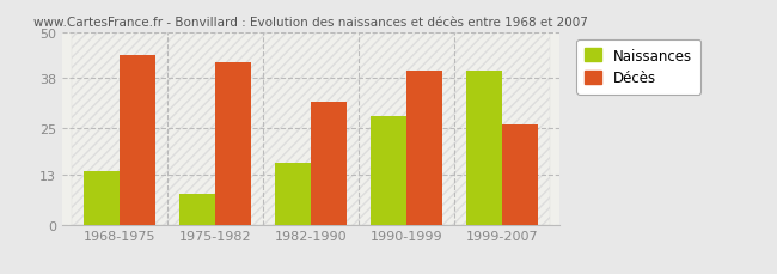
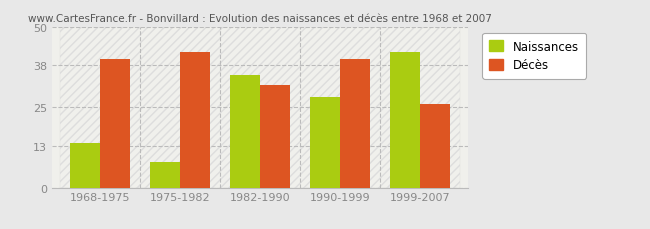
Décès/1968-1975: 44 -> 40
Naissances/1982-1990: 16 -> 35
Naissances/1999-2007: 40 -> 42
